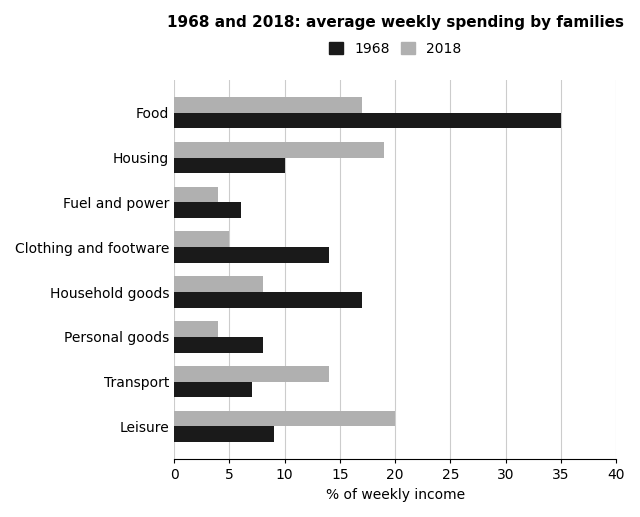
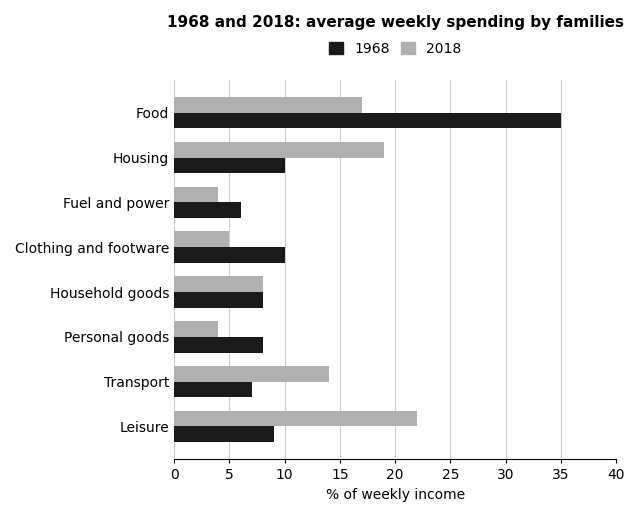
1968/Clothing and footware: 14 -> 10
1968/Household goods: 17 -> 8
2018/Leisure: 20 -> 22
